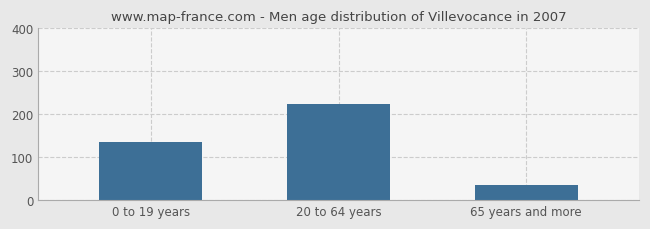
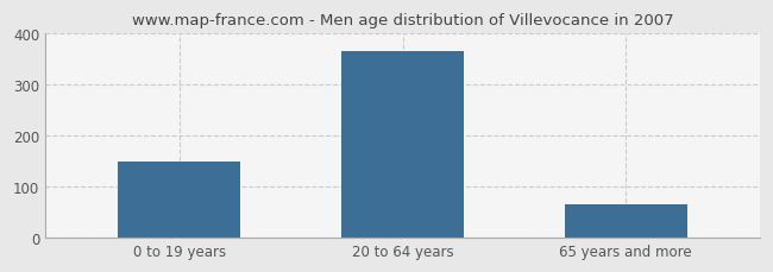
0 to 19 years: 135 -> 150
20 to 64 years: 225 -> 365
65 years and more: 35 -> 65
